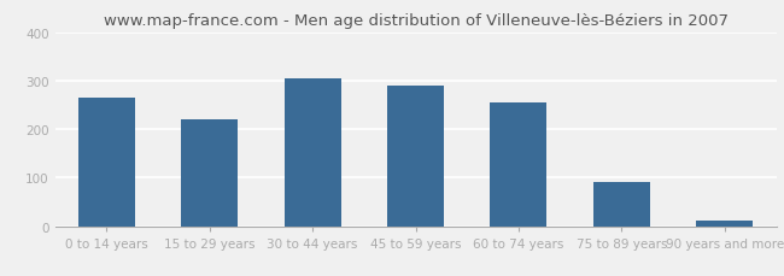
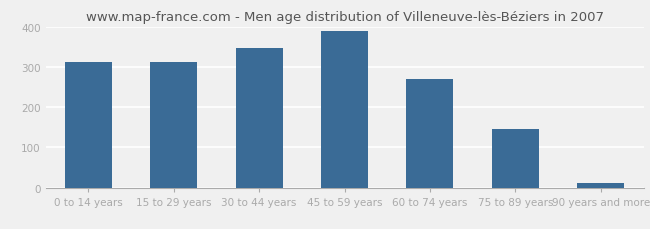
0 to 14 years: 265 -> 311
15 to 29 years: 220 -> 311
30 to 44 years: 305 -> 346
45 to 59 years: 290 -> 390
60 to 74 years: 255 -> 270
75 to 89 years: 90 -> 145
